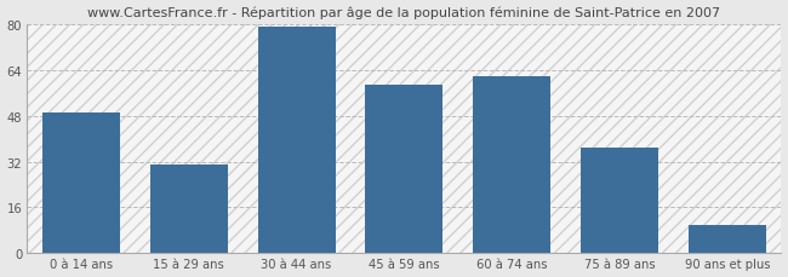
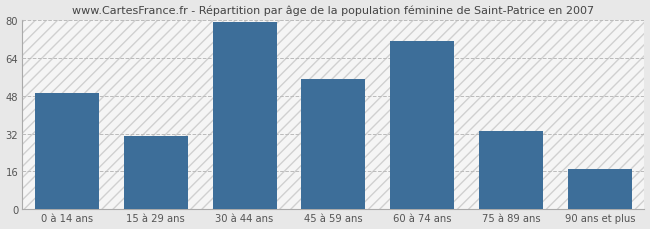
45 à 59 ans: 59 -> 55
60 à 74 ans: 62 -> 71
75 à 89 ans: 37 -> 33
90 ans et plus: 10 -> 17
